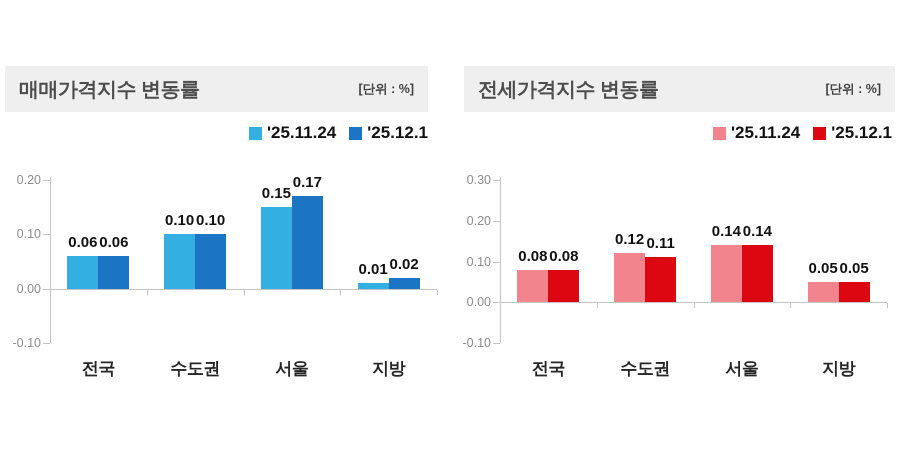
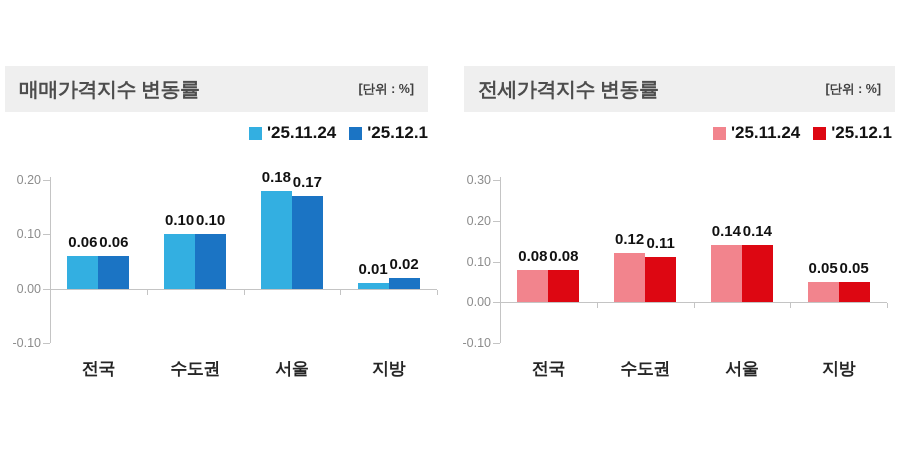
매매가격지수 변동률/'25.11.24/서울: 0.15 -> 0.18
